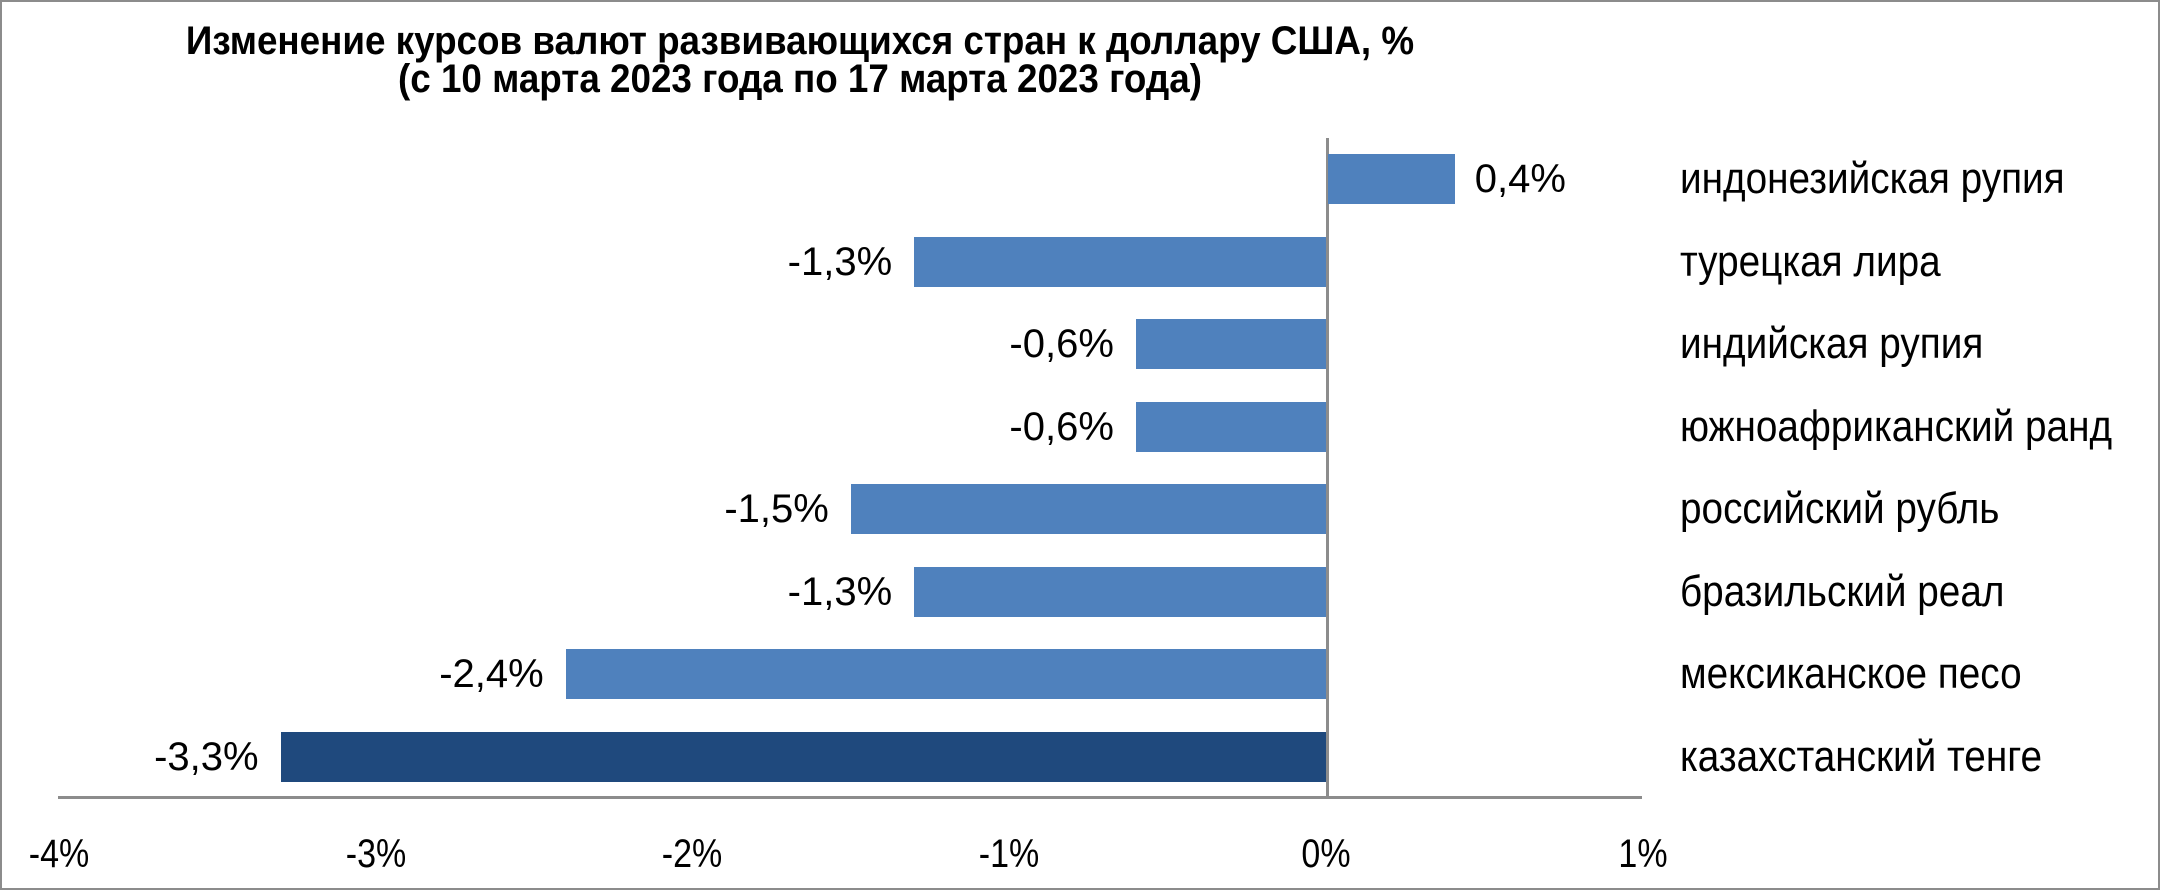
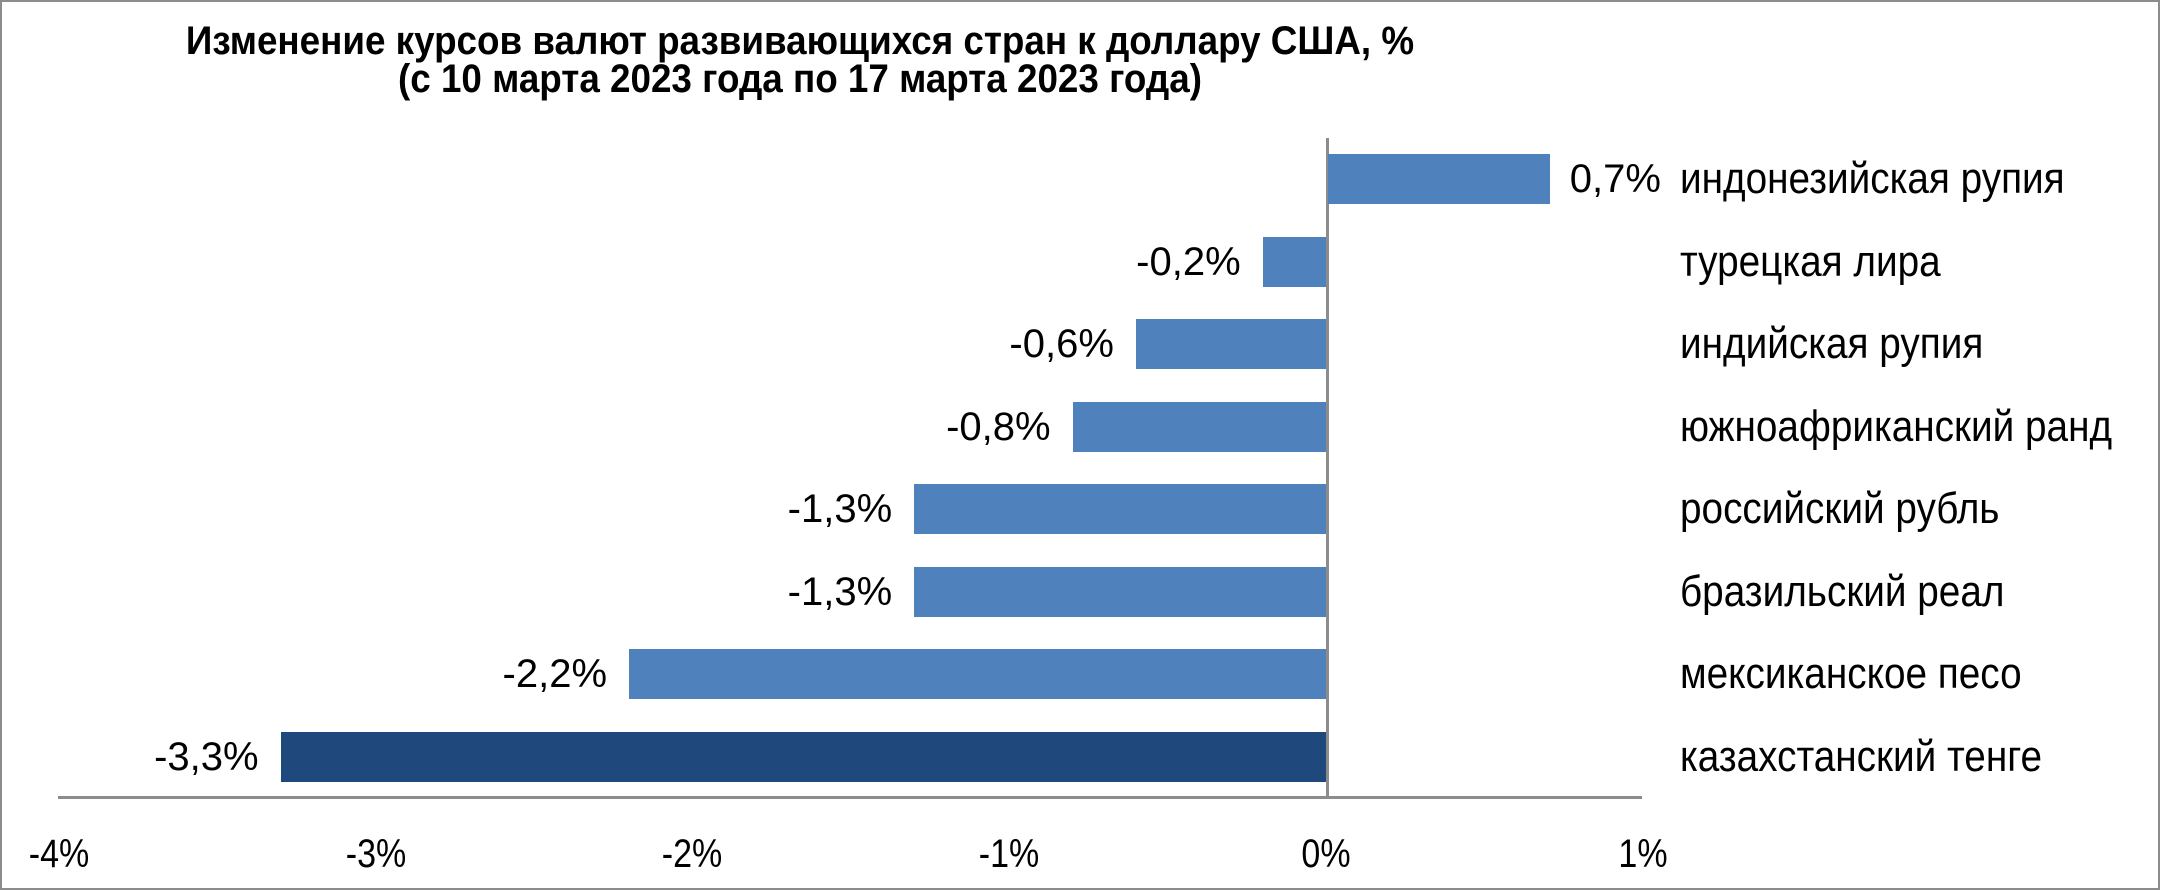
индонезийская рупия: 0,4% -> 0,7%
турецкая лира: -1,3% -> -0,2%
южноафриканский ранд: -0,6% -> -0,8%
российский рубль: -1,5% -> -1,3%
мексиканское песо: -2,4% -> -2,2%
